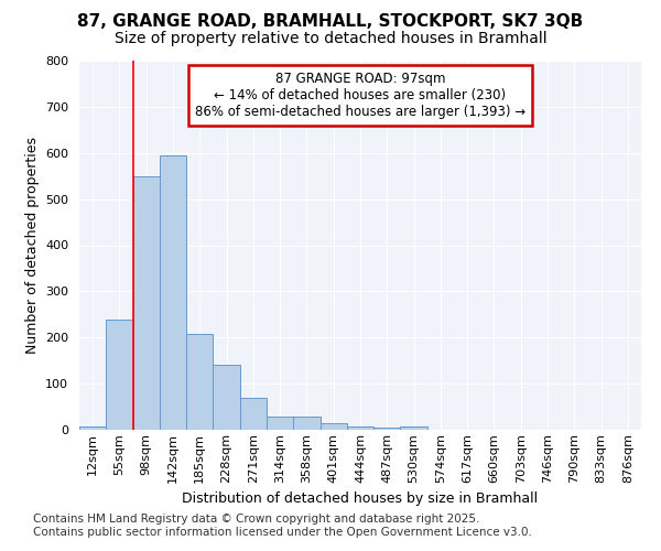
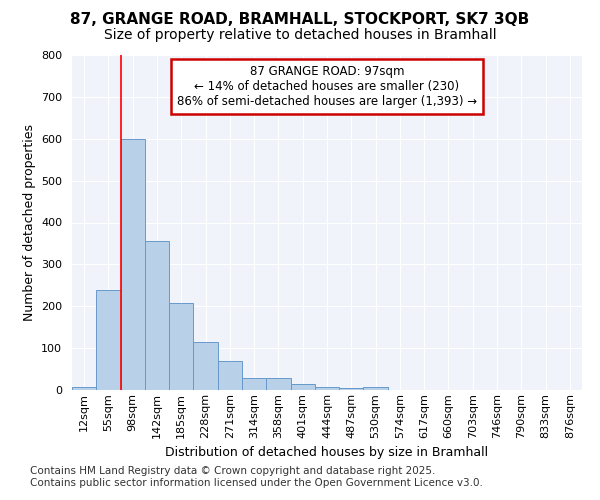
98sqm: 550 -> 600
142sqm: 595 -> 355
228sqm: 140 -> 115
